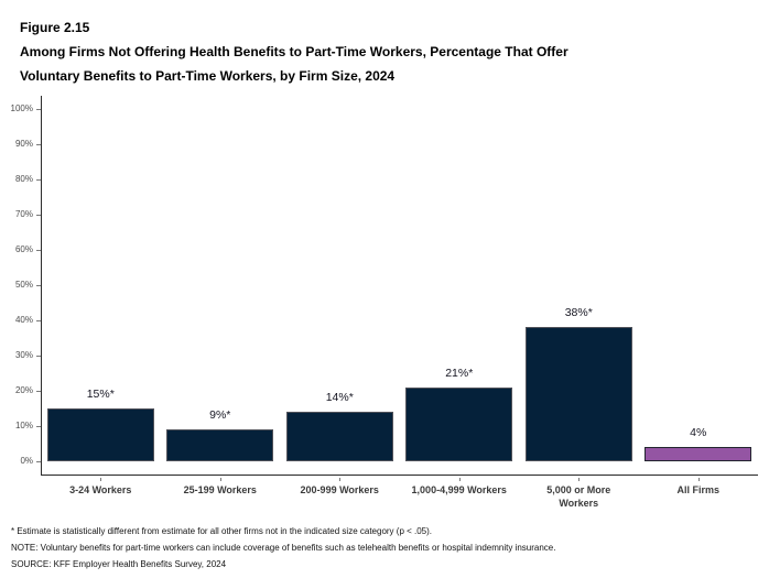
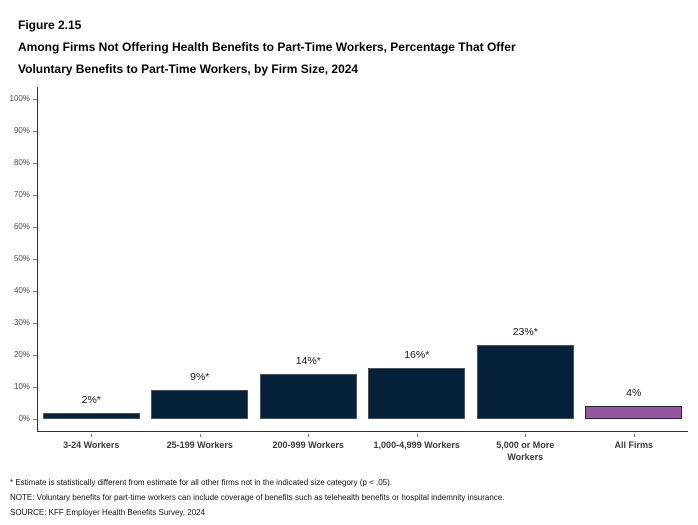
3-24 Workers: 15 -> 2
1,000-4,999 Workers: 21 -> 16
5,000 or More Workers: 38 -> 23
